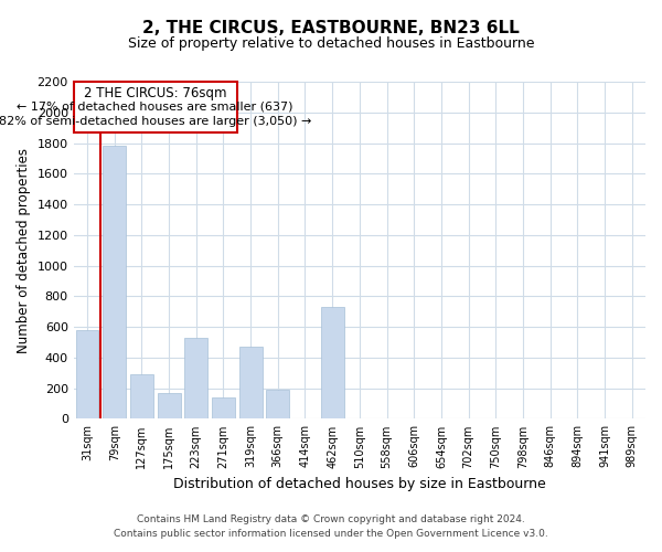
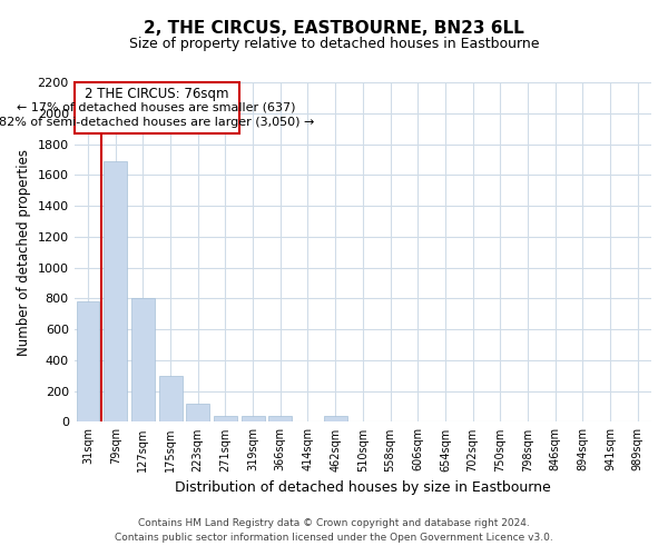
31sqm: 580 -> 780
79sqm: 1780 -> 1690
127sqm: 290 -> 800
175sqm: 170 -> 300
223sqm: 530 -> 120
271sqm: 140 -> 40
319sqm: 470 -> 40
366sqm: 190 -> 40
462sqm: 730 -> 40
